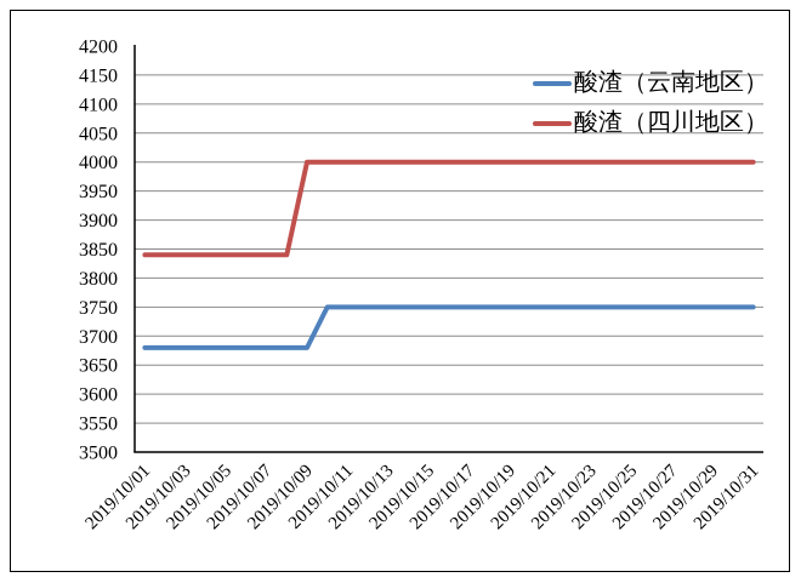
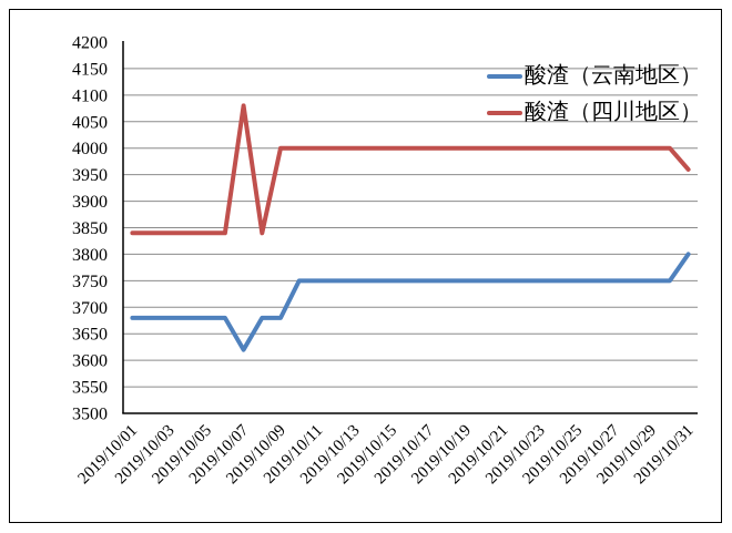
酸渣（云南地区）/2019/10/07: 3680 -> 3620
酸渣（四川地区）/2019/10/07: 3840 -> 4080
酸渣（云南地区）/2019/10/31: 3750 -> 3800
酸渣（四川地区）/2019/10/31: 4000 -> 3960
